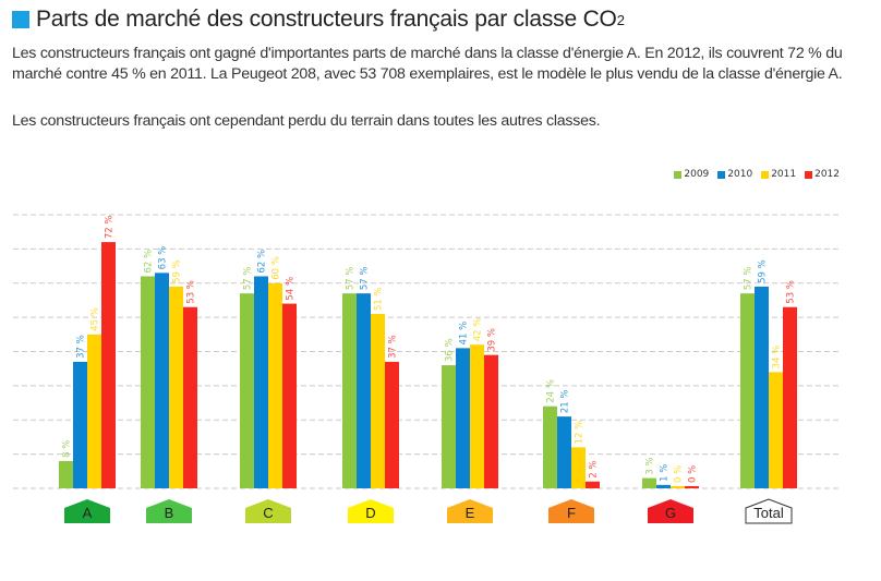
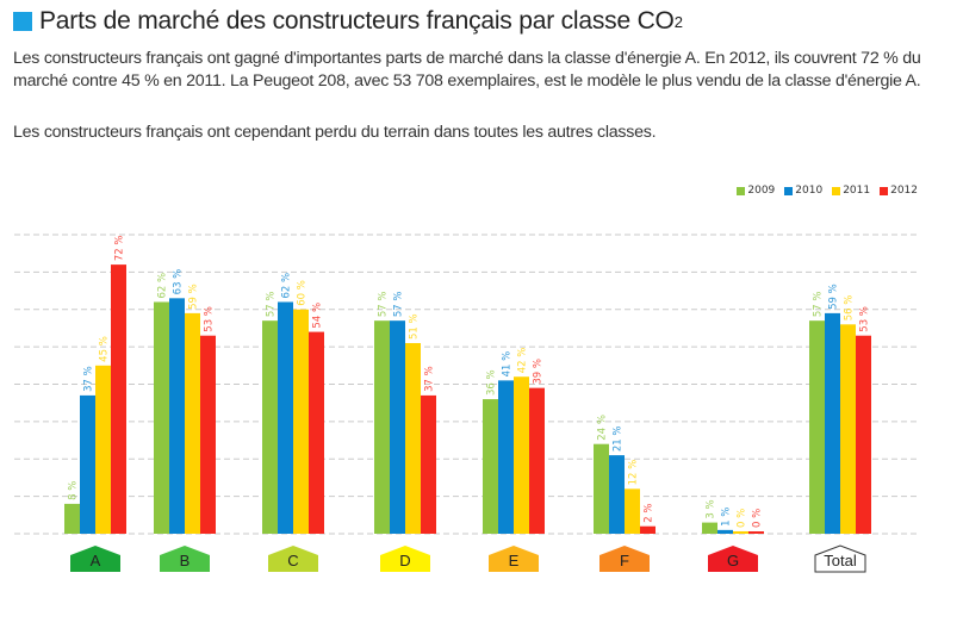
2011/Total: 34 -> 56
